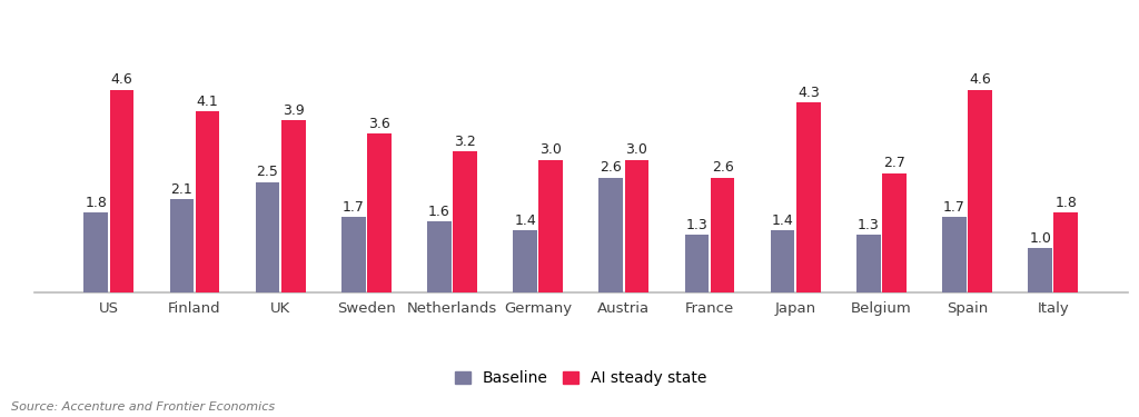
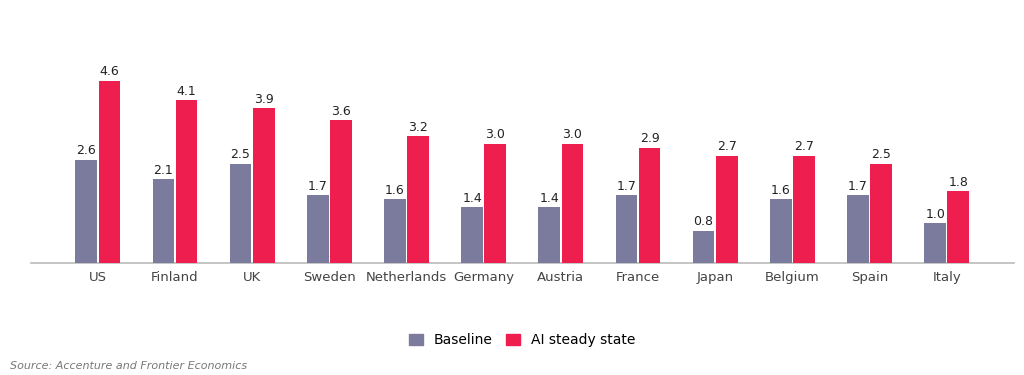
Baseline/US: 1.8 -> 2.6
Baseline/Austria: 2.6 -> 1.4
Baseline/France: 1.3 -> 1.7
AI steady state/France: 2.6 -> 2.9
Baseline/Japan: 1.4 -> 0.8
AI steady state/Japan: 4.3 -> 2.7
Baseline/Belgium: 1.3 -> 1.6
AI steady state/Spain: 4.6 -> 2.5
